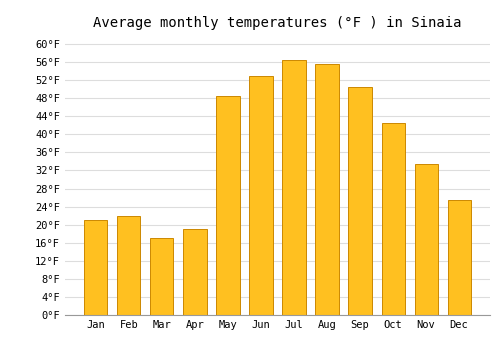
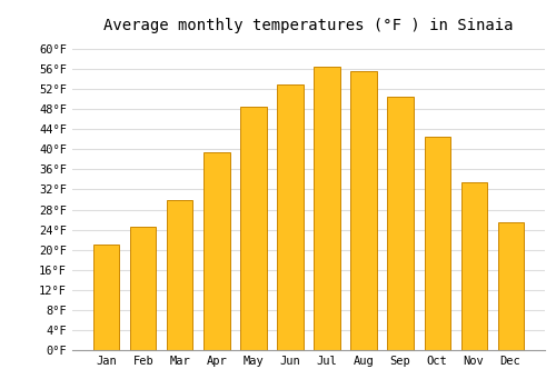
Feb: 22.0°F -> 24.5°F
Mar: 17.0°F -> 30.0°F
Apr: 19.0°F -> 39.5°F
